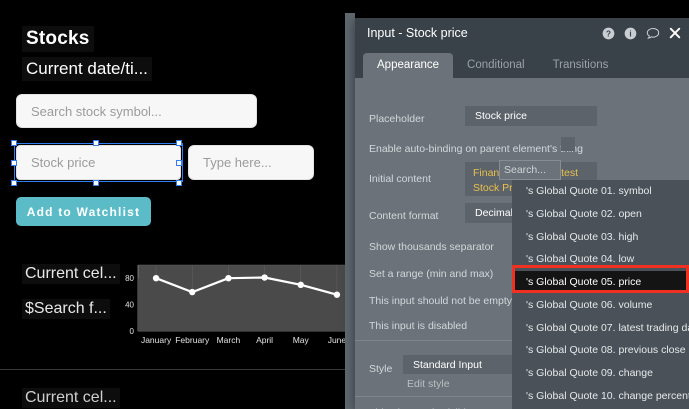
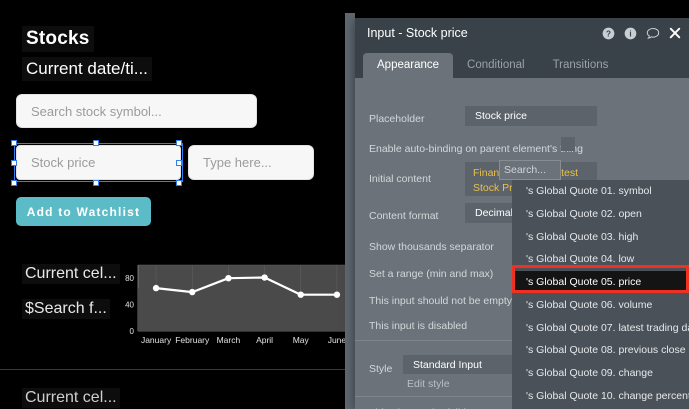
January: 80 -> 60
May: 70 -> 60
